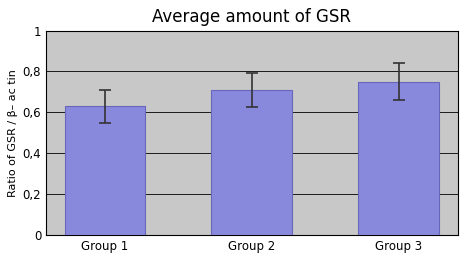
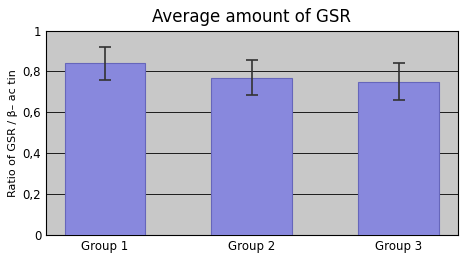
Group 1: 0,63 -> 0,84
Group 2: 0,71 -> 0,77
